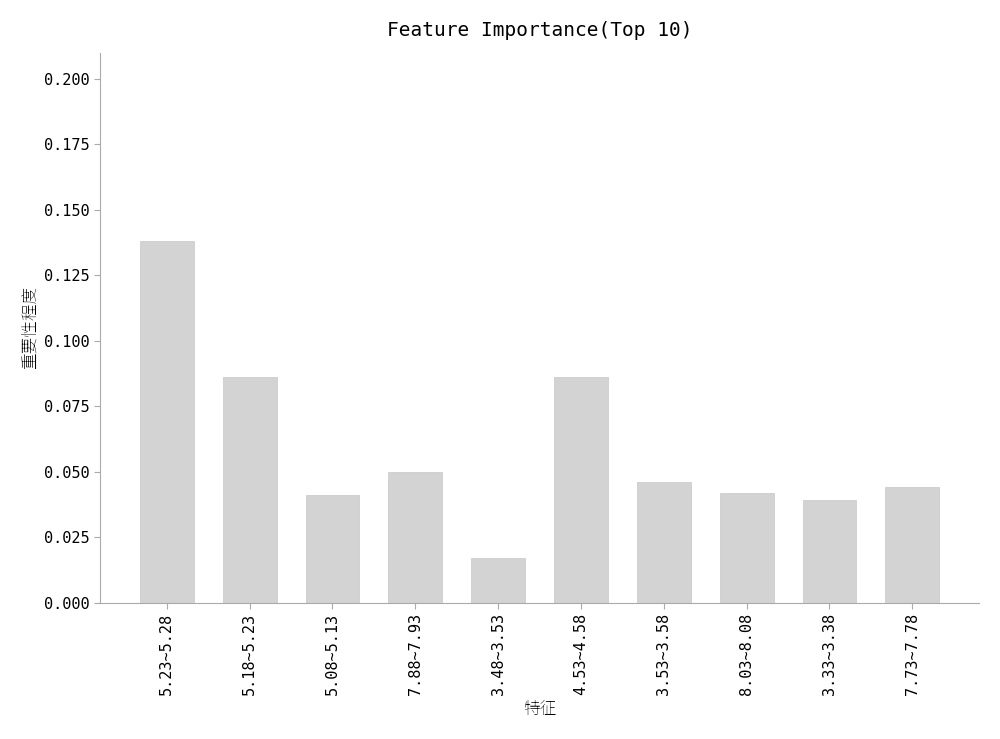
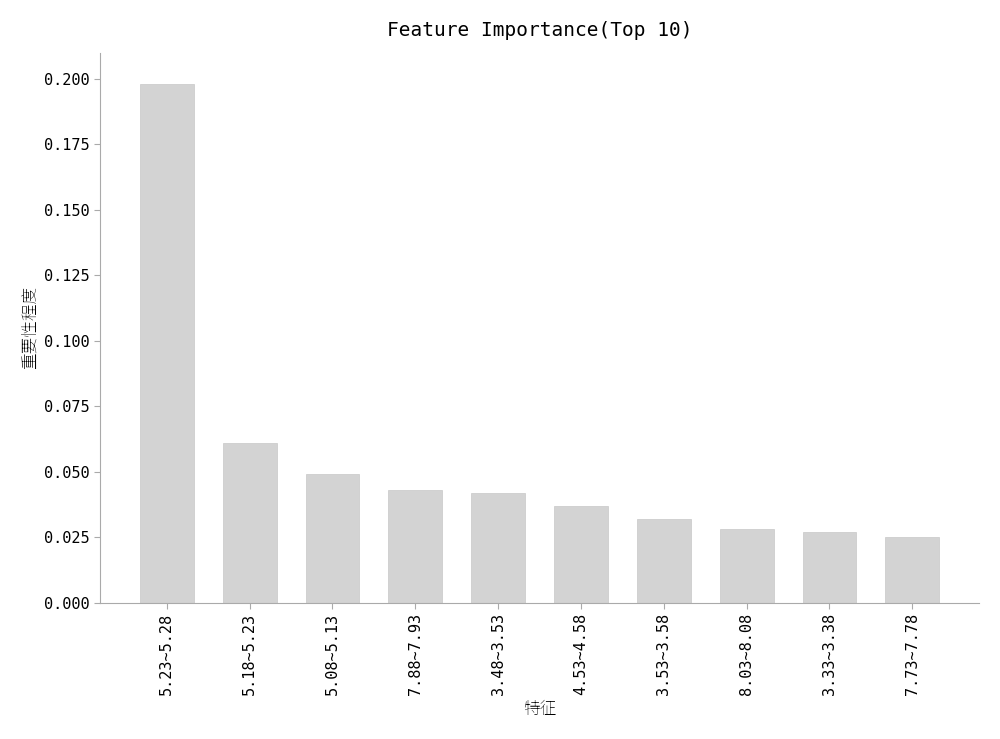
5.23~5.28: 0.138 -> 0.198
5.18~5.23: 0.086 -> 0.061
5.08~5.13: 0.041 -> 0.049
7.88~7.93: 0.050 -> 0.043
3.48~3.53: 0.017 -> 0.042
4.53~4.58: 0.086 -> 0.037
3.53~3.58: 0.046 -> 0.032
8.03~8.08: 0.042 -> 0.028
3.33~3.38: 0.039 -> 0.027
7.73~7.78: 0.044 -> 0.025
